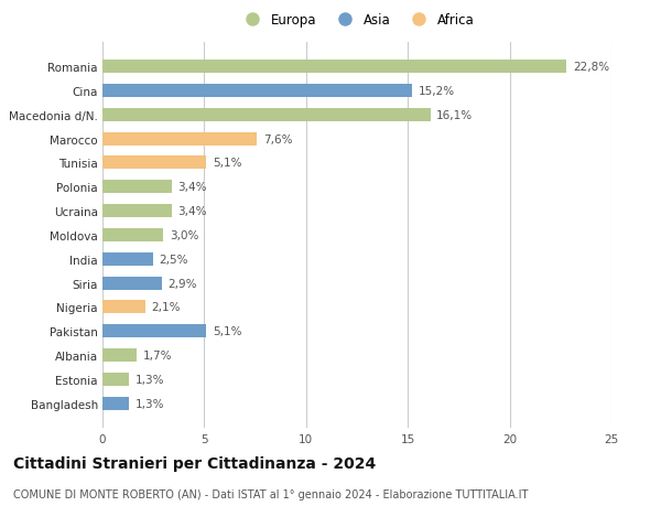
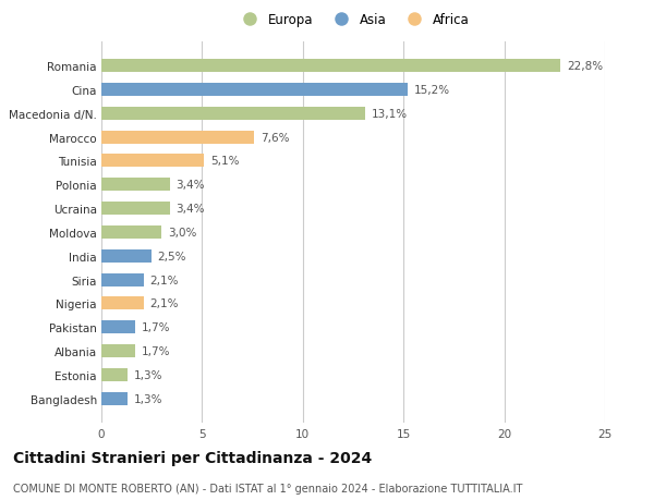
Macedonia d/N.: 16,1% -> 13,1%
Siria: 2,9% -> 2,1%
Pakistan: 5,1% -> 1,7%
